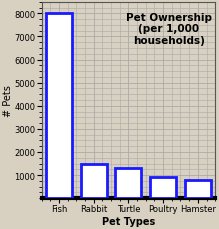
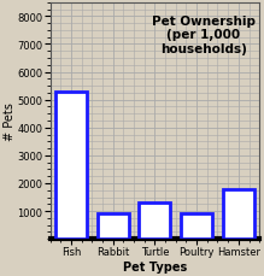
Fish: 8000 -> 5300
Rabbit: 1500 -> 900
Hamster: 800 -> 1800
